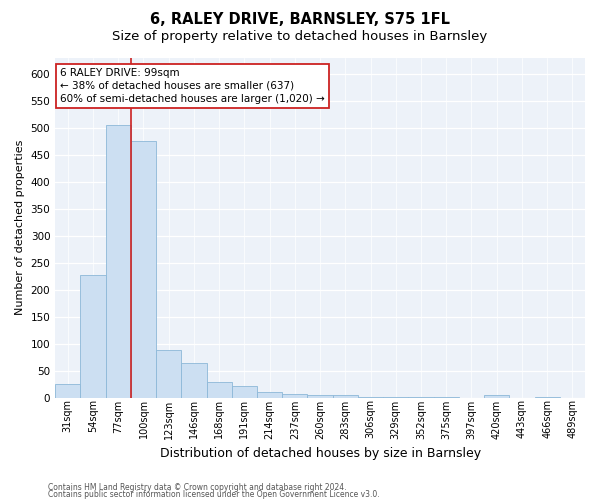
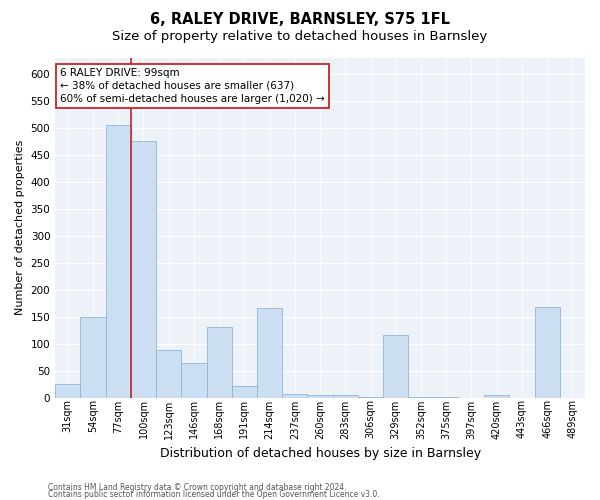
54sqm: 228 -> 150
168sqm: 30 -> 132
214sqm: 11 -> 166
329sqm: 2 -> 116
466sqm: 1 -> 168
